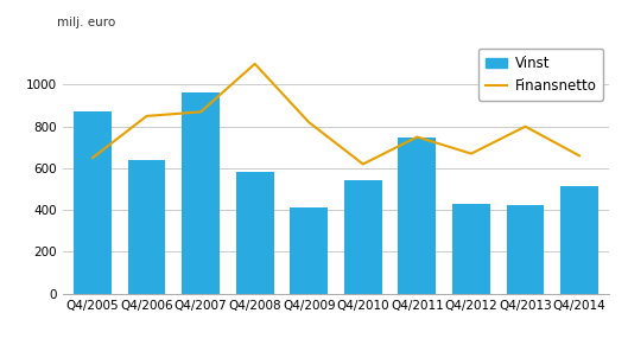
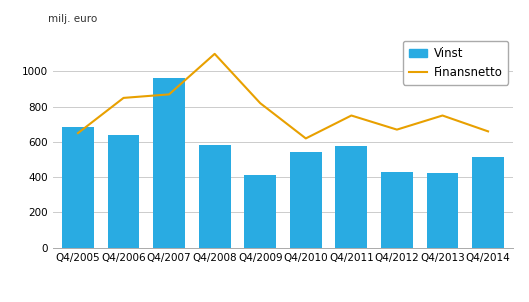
Vinst/Q4/2005: 870 -> 680
Vinst/Q4/2011: 750 -> 580
Finansnetto/Q4/2013: 800 -> 750
